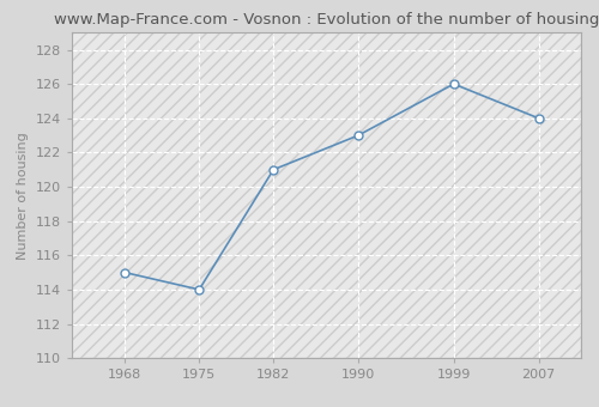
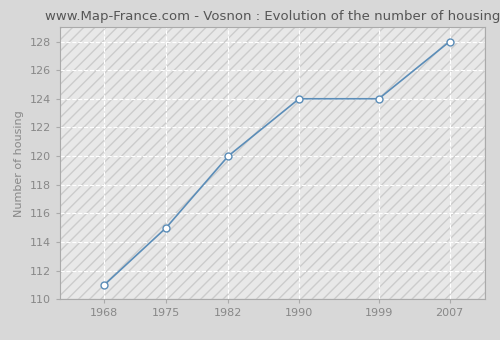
1968: 115 -> 111
1975: 114 -> 115
1982: 121 -> 120
1990: 123 -> 124
1999: 126 -> 124
2007: 124 -> 128
